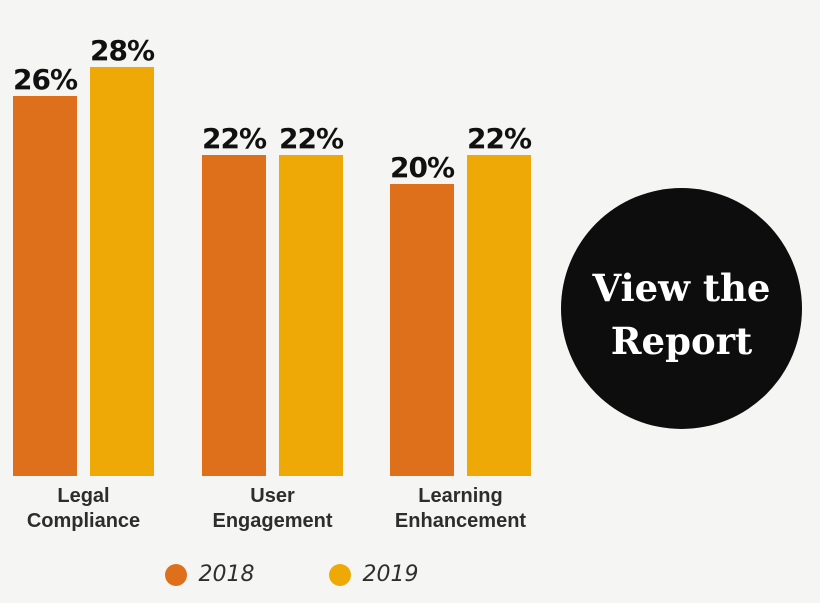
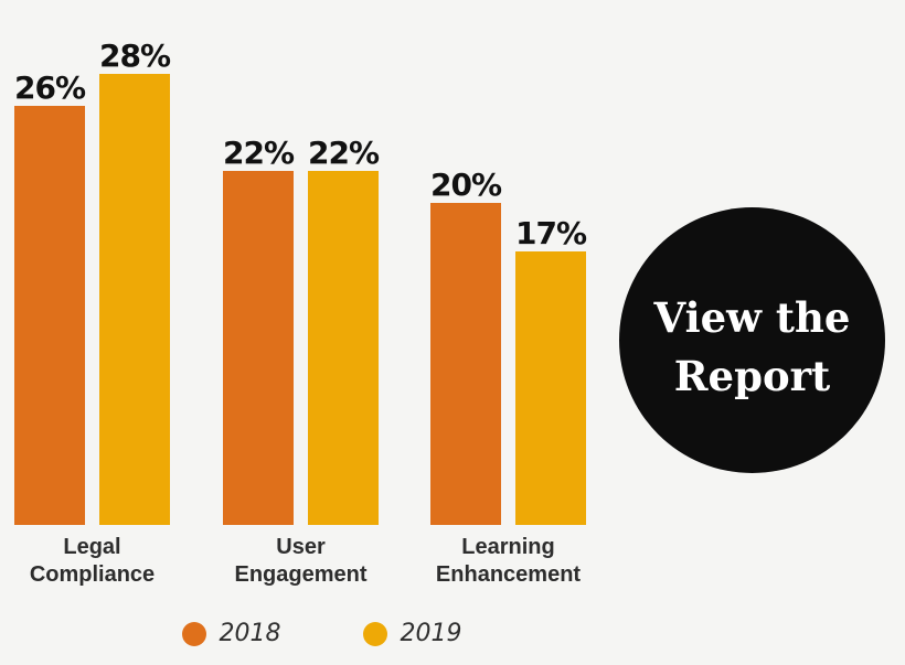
2019/Learning Enhancement: 22% -> 17%
